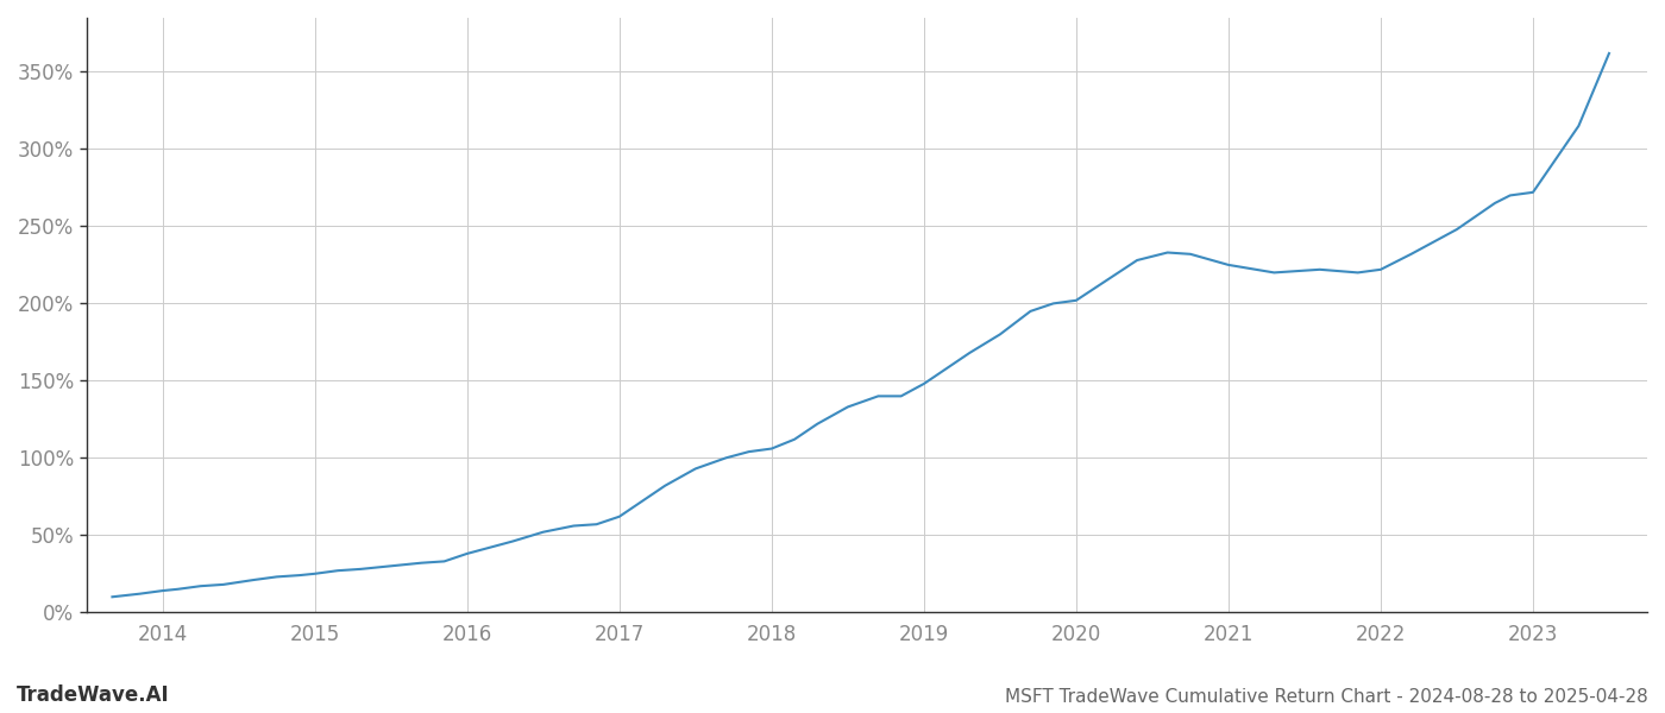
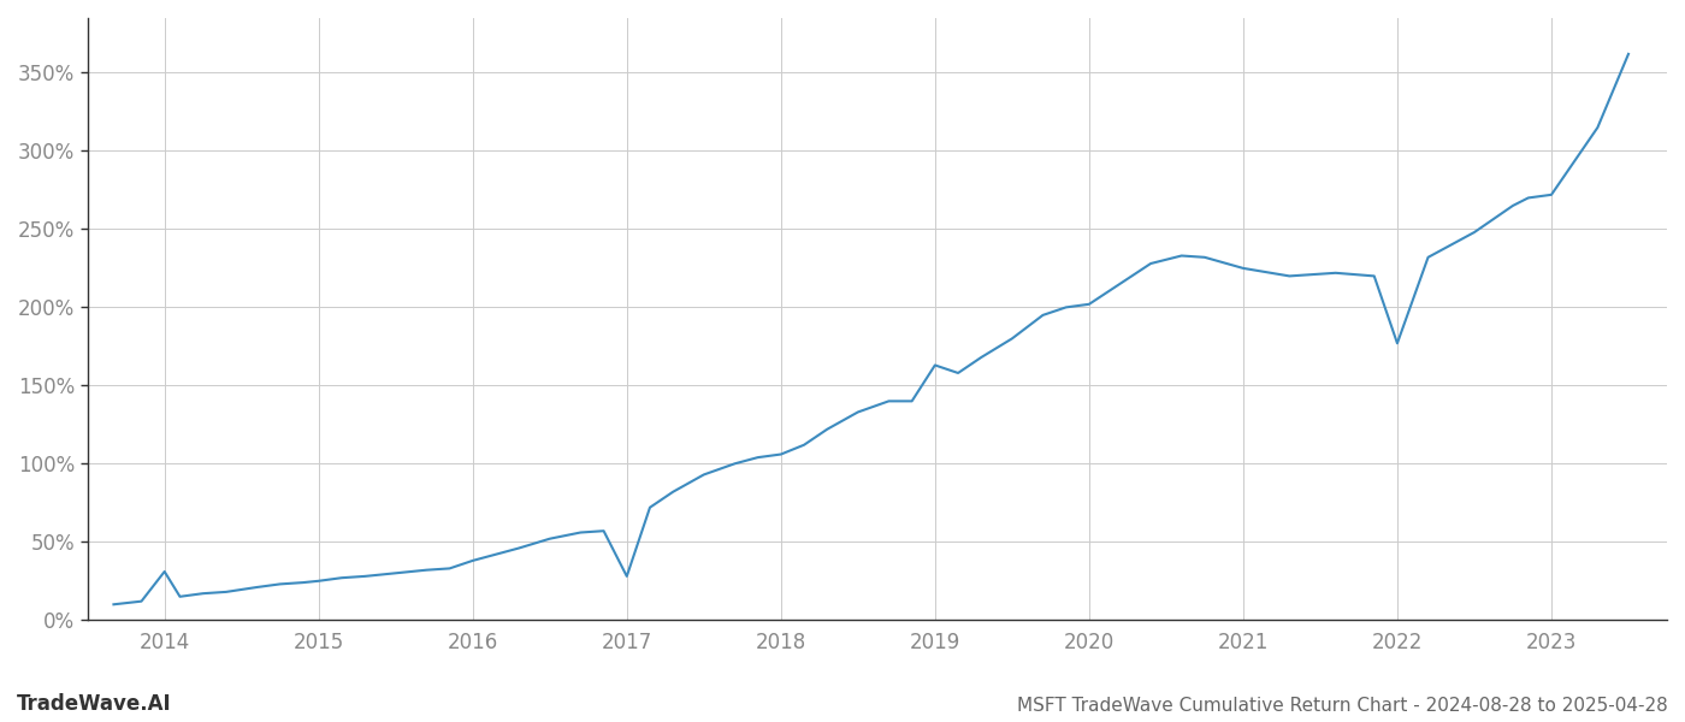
2014: 14% -> 31%
2017: 62% -> 28%
2019: 148% -> 163%
2022: 222% -> 177%
